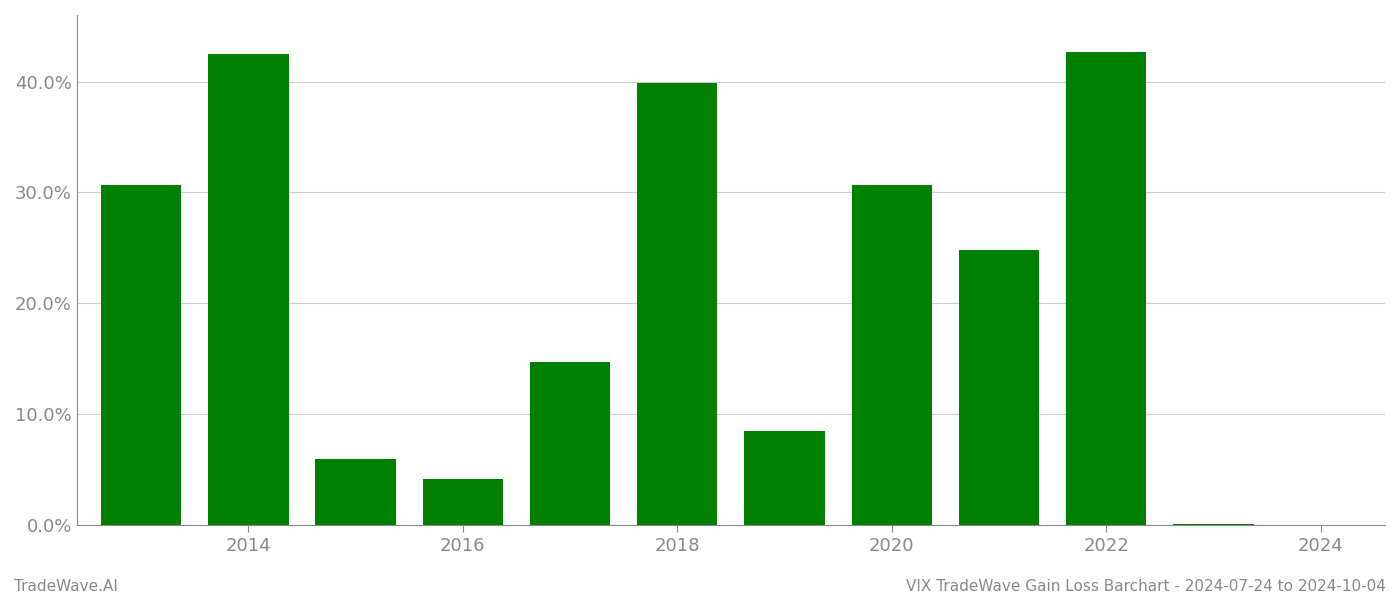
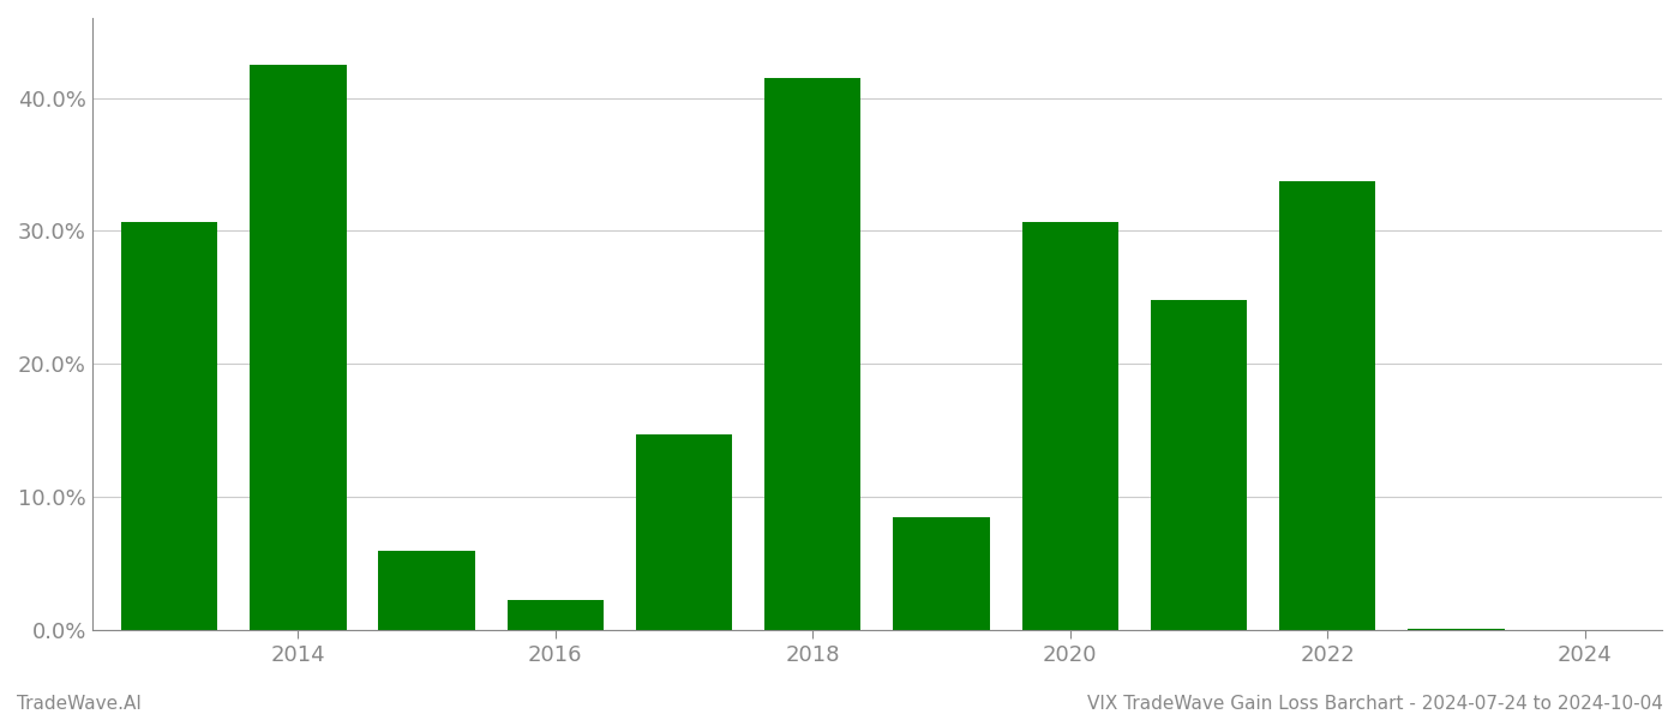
2016: 4.2% -> 2.3%
2018: 39.9% -> 41.5%
2022: 42.7% -> 33.7%
